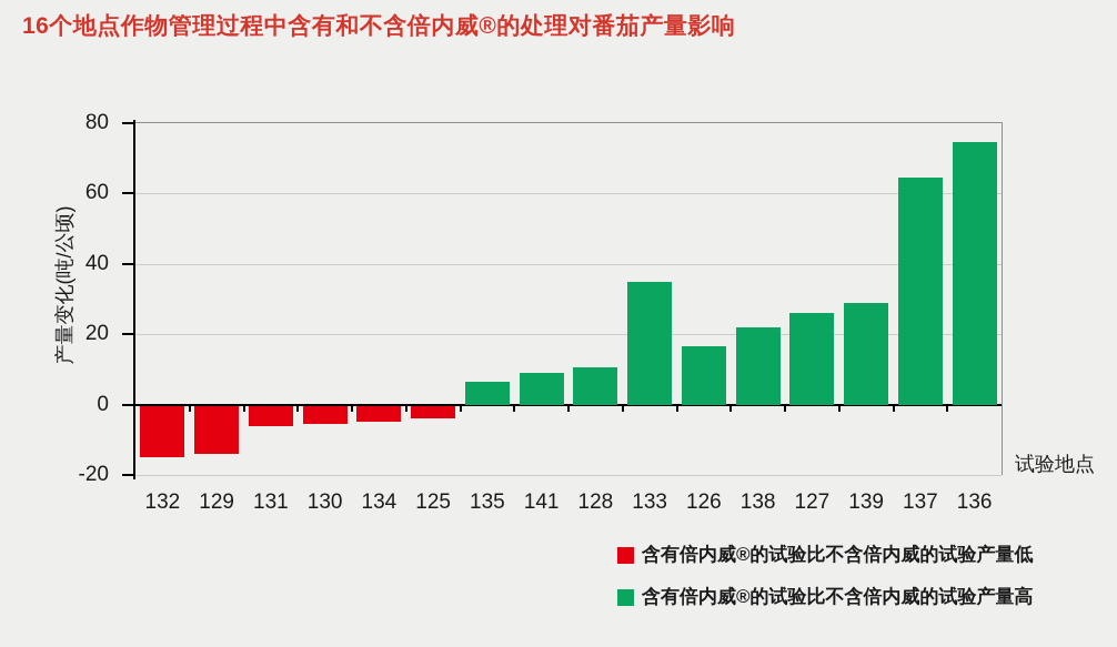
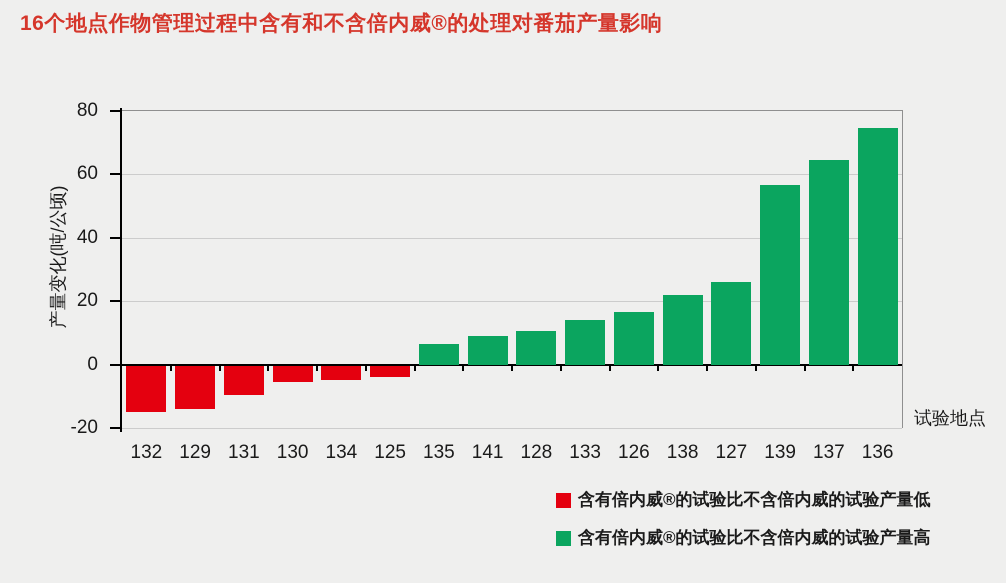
131: -6 -> -10
133: 35 -> 14
139: 29 -> 56
